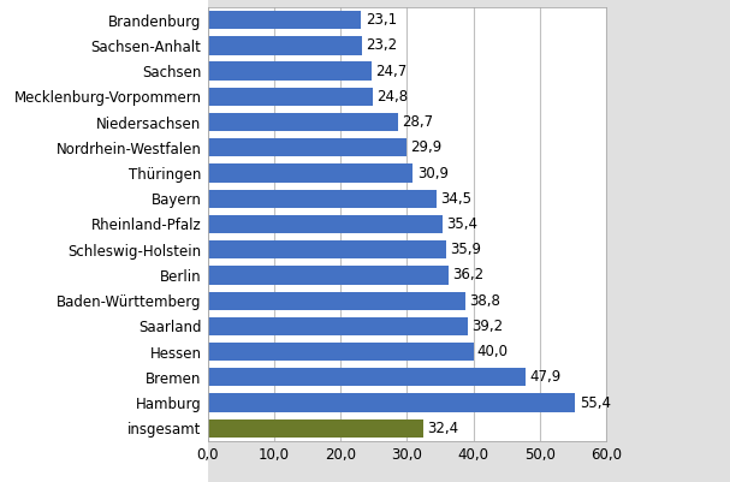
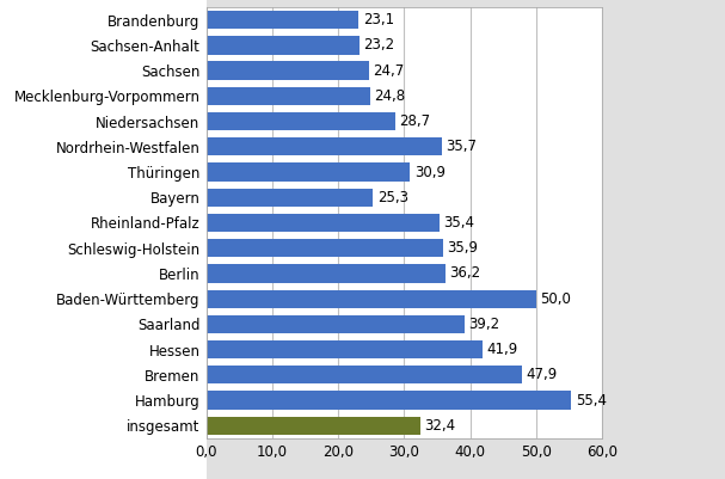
Nordrhein-Westfalen: 29,9 -> 35,7
Bayern: 34,5 -> 25,3
Baden-Württemberg: 38,8 -> 50,0
Hessen: 40,0 -> 41,9
